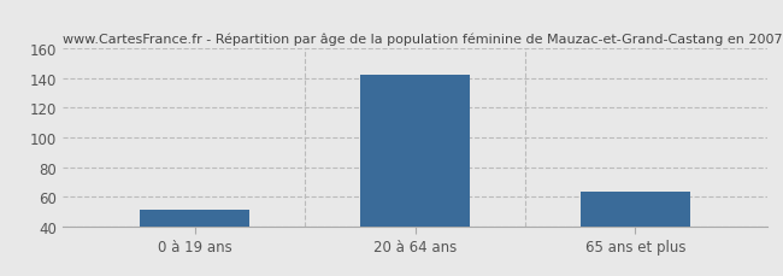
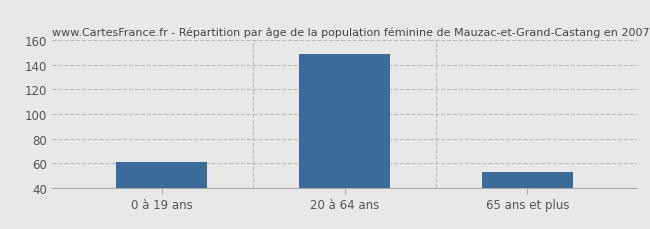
0 à 19 ans: 51 -> 61
20 à 64 ans: 142 -> 149
65 ans et plus: 63 -> 53
